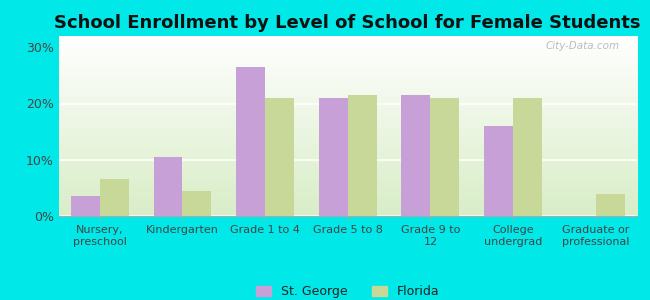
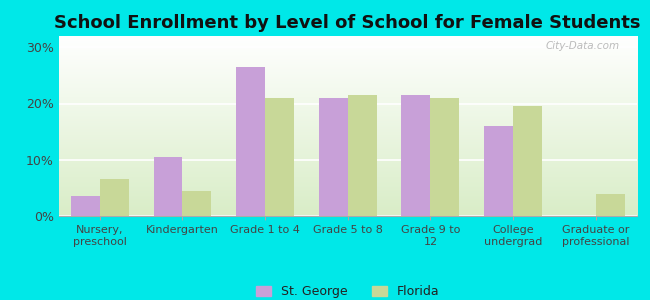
Florida/College undergrad: 21.0% -> 19.6%
